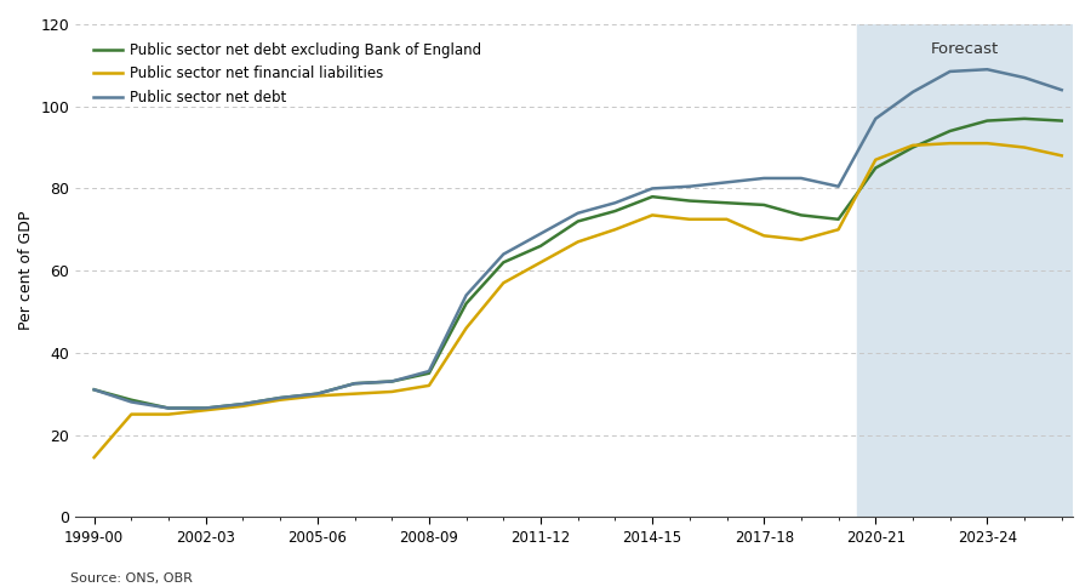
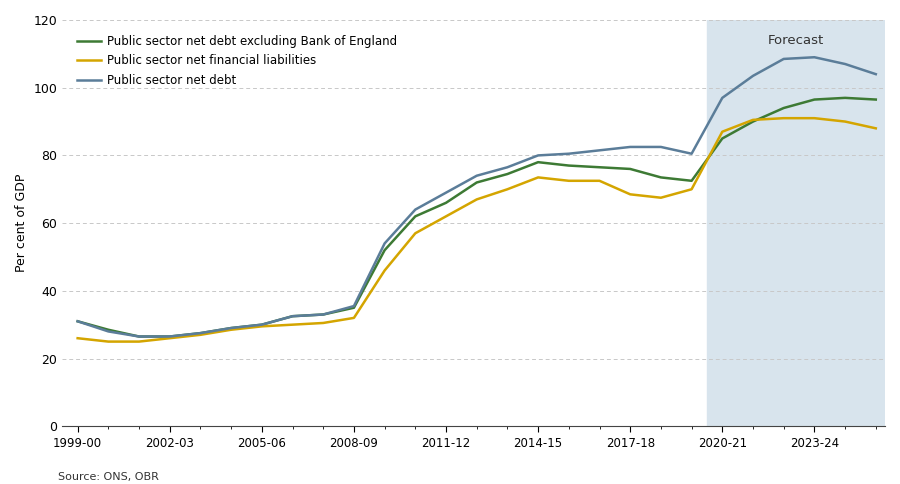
Public sector net financial liabilities/1999-00: 14.5 -> 26.0
